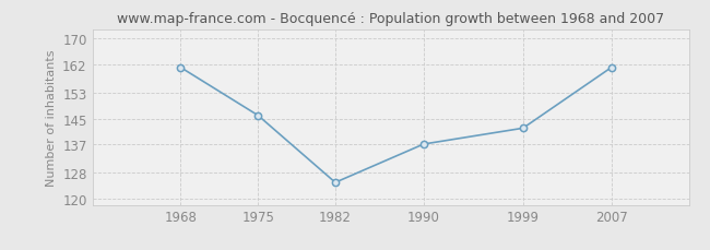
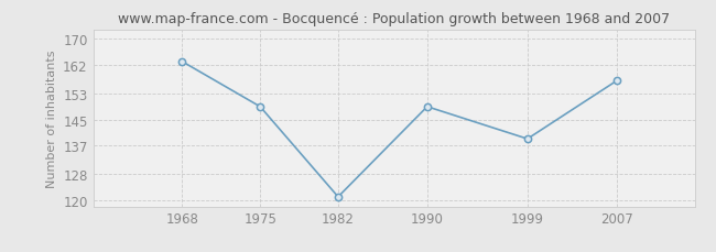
1968: 161 -> 163
1975: 146 -> 149
1982: 125 -> 121
1990: 137 -> 149
1999: 142 -> 139
2007: 161 -> 157
